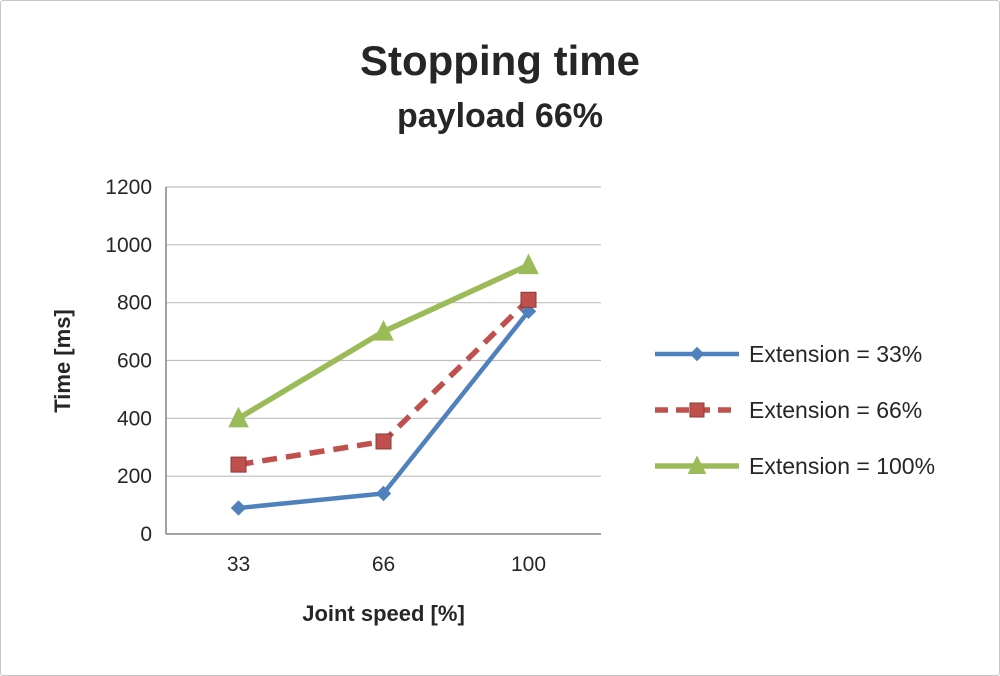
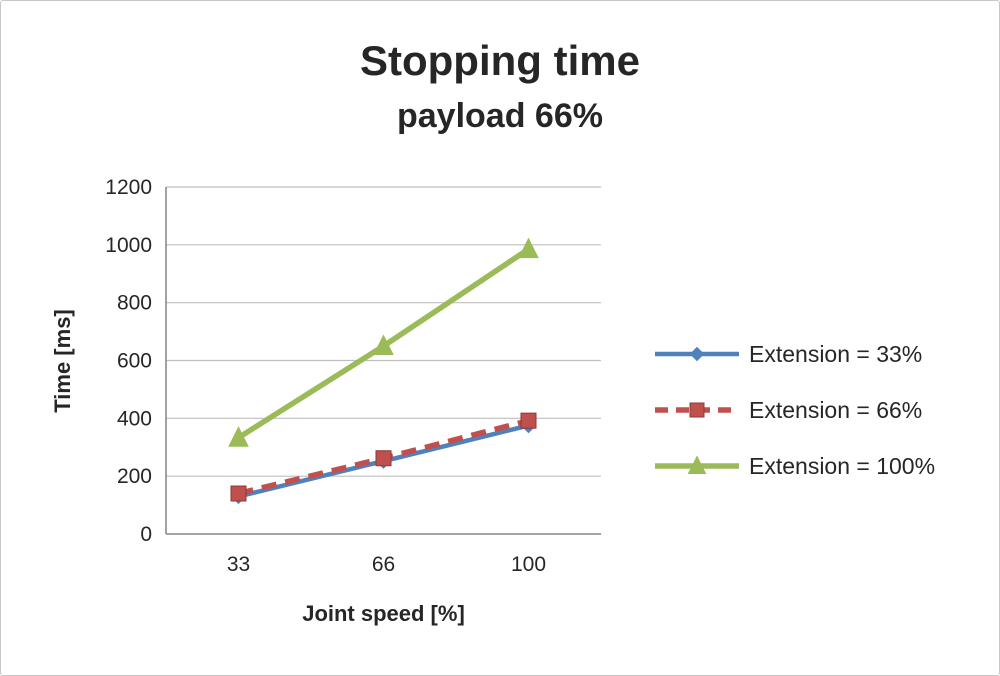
Extension = 33%/33: 90 -> 130
Extension = 66%/33: 240 -> 140
Extension = 100%/33: 400 -> 330
Extension = 33%/66: 140 -> 250
Extension = 66%/66: 320 -> 260
Extension = 100%/66: 700 -> 650
Extension = 33%/100: 770 -> 380
Extension = 66%/100: 810 -> 390
Extension = 100%/100: 930 -> 980
